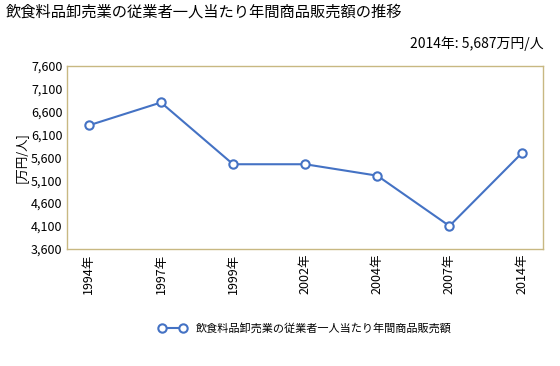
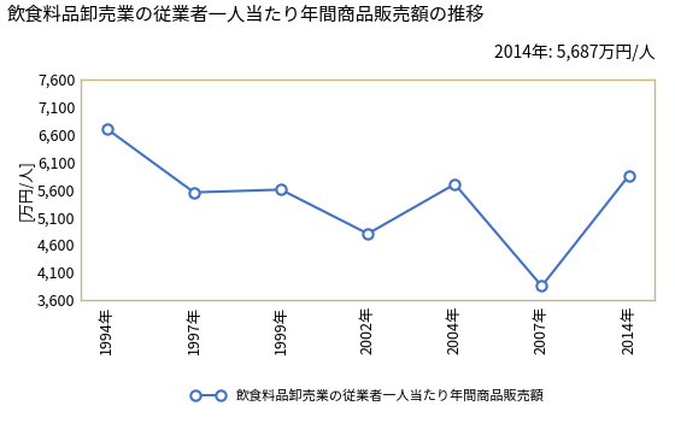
1994年: 6,300 -> 6,700
1997年: 6,800 -> 5,550
1999年: 5,450 -> 5,600
2002年: 5,450 -> 4,800
2004年: 5,200 -> 5,700
2007年: 4,100 -> 3,850
2014年: 5,690 -> 5,850
